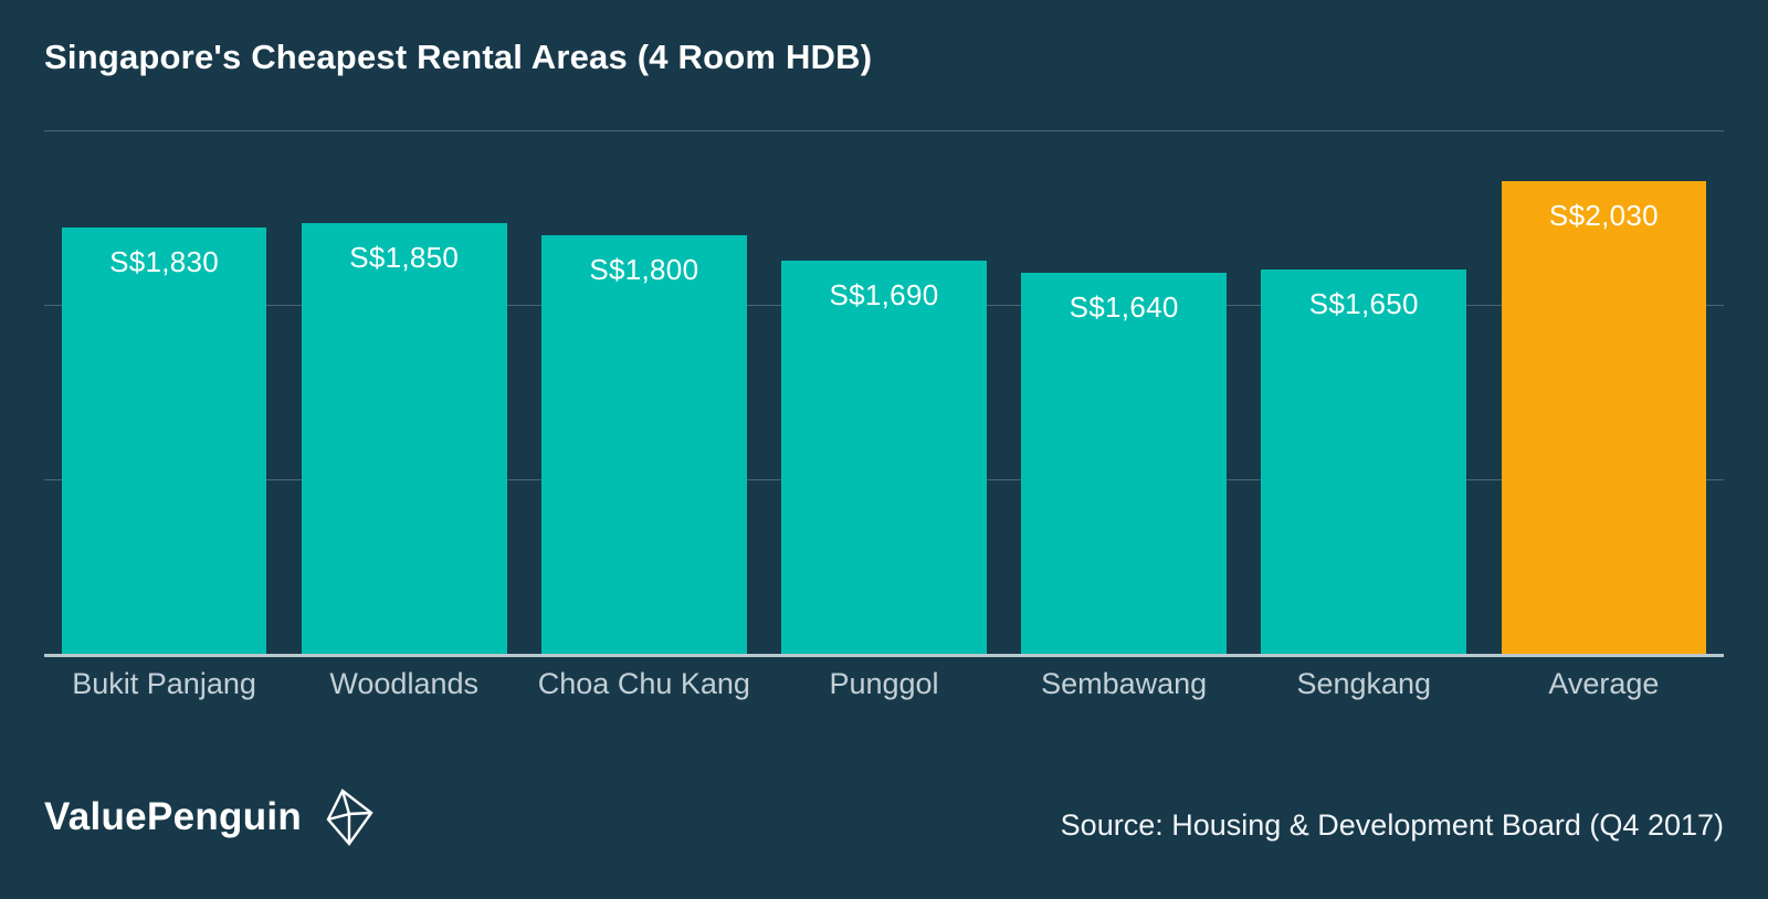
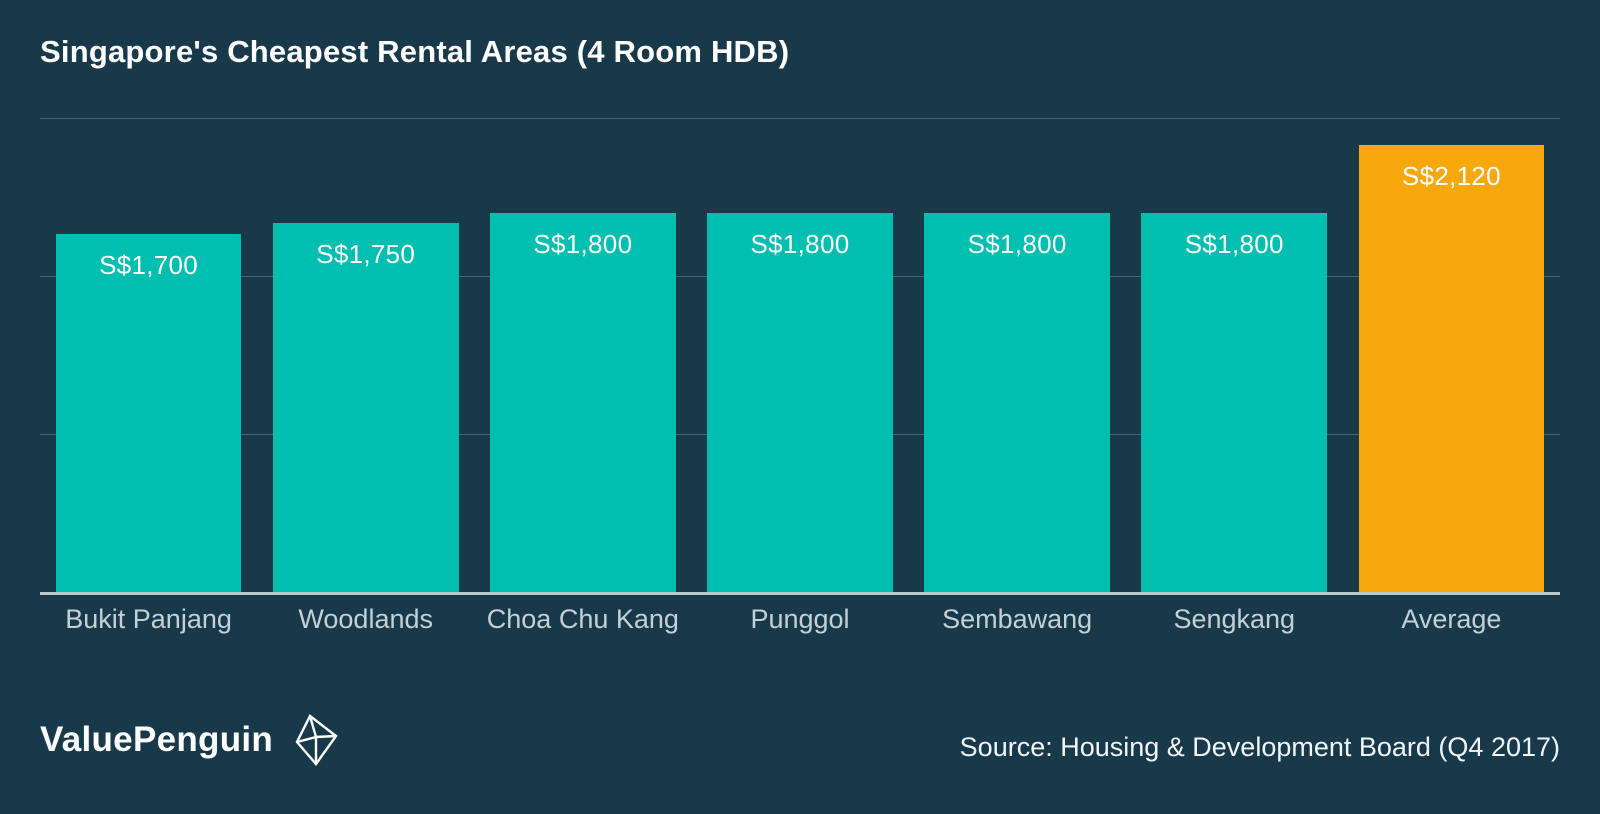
Bukit Panjang: 1,830 -> 1,700
Woodlands: 1,850 -> 1,750
Punggol: 1,690 -> 1,800
Sembawang: 1,640 -> 1,800
Sengkang: 1,650 -> 1,800
Average: 2,030 -> 2,120
